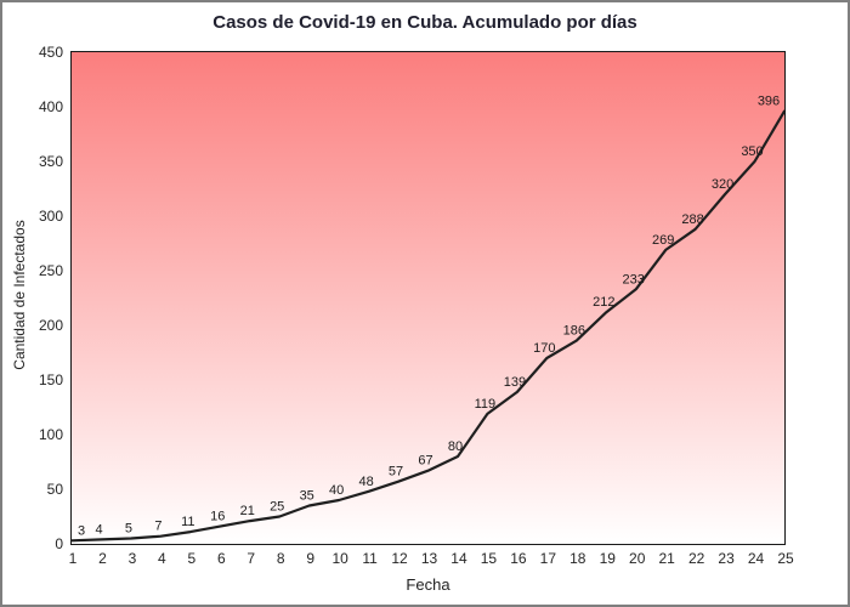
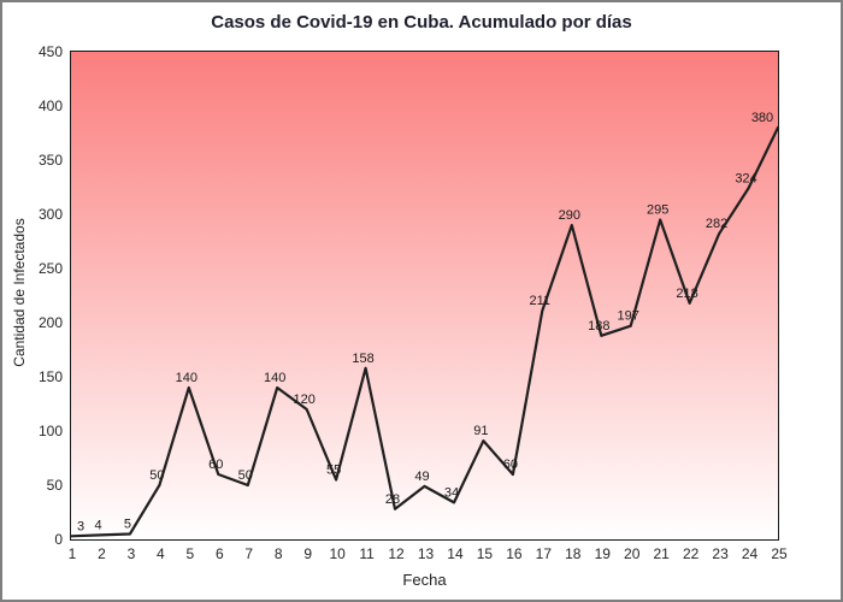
4: 7 -> 50
5: 11 -> 140
6: 16 -> 60
7: 21 -> 50
8: 25 -> 140
9: 35 -> 120
10: 40 -> 55
11: 48 -> 158
12: 57 -> 28
13: 67 -> 49
14: 80 -> 34
15: 119 -> 91
16: 139 -> 60
17: 170 -> 211
18: 186 -> 290
19: 212 -> 188
20: 233 -> 197
21: 269 -> 295
22: 288 -> 218
23: 320 -> 282
24: 350 -> 324
25: 396 -> 380
